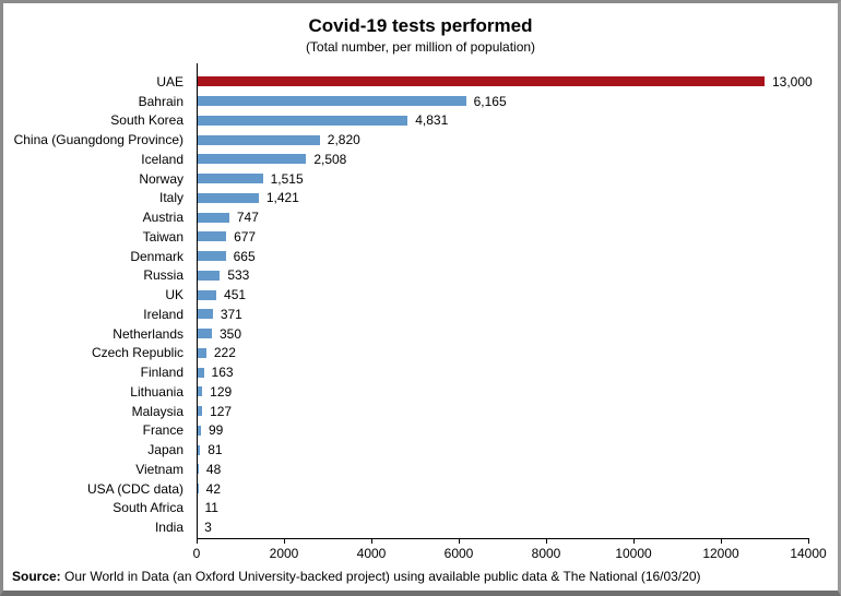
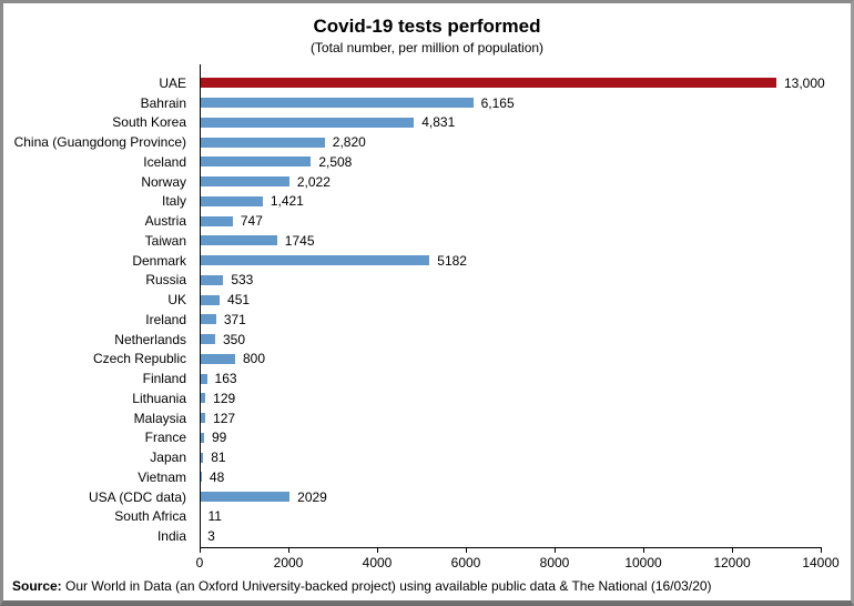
Norway: 1,515 -> 2,022
Taiwan: 677 -> 1745
Denmark: 665 -> 5182
Czech Republic: 222 -> 800
USA (CDC data): 42 -> 2029
